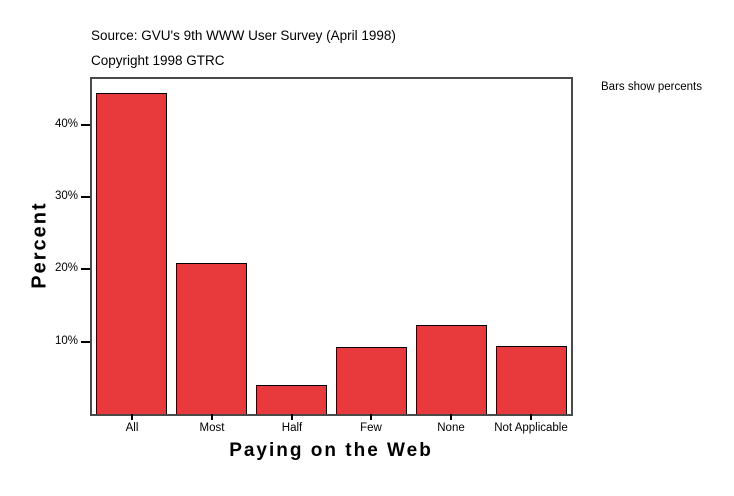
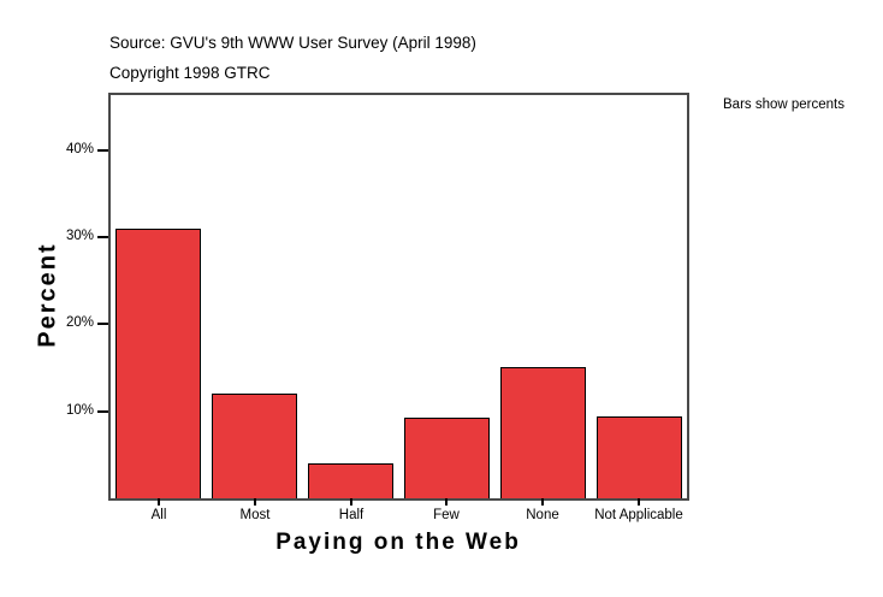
All: 44% -> 31%
Most: 21% -> 12%
None: 12% -> 15%
